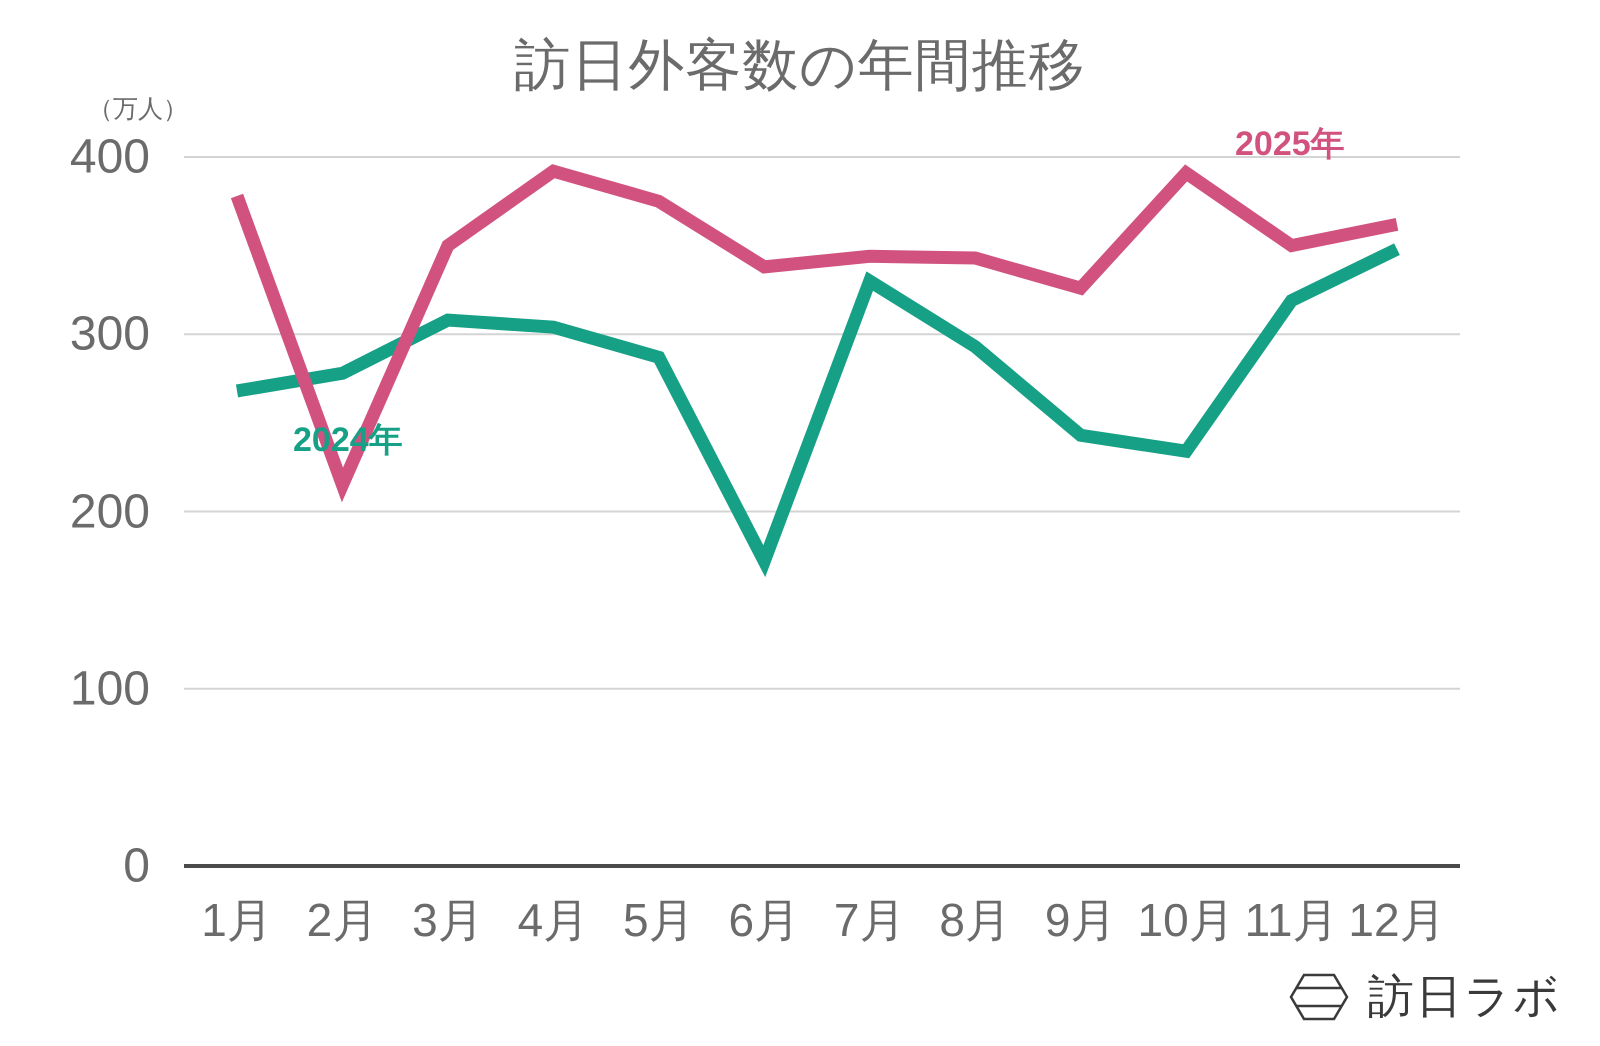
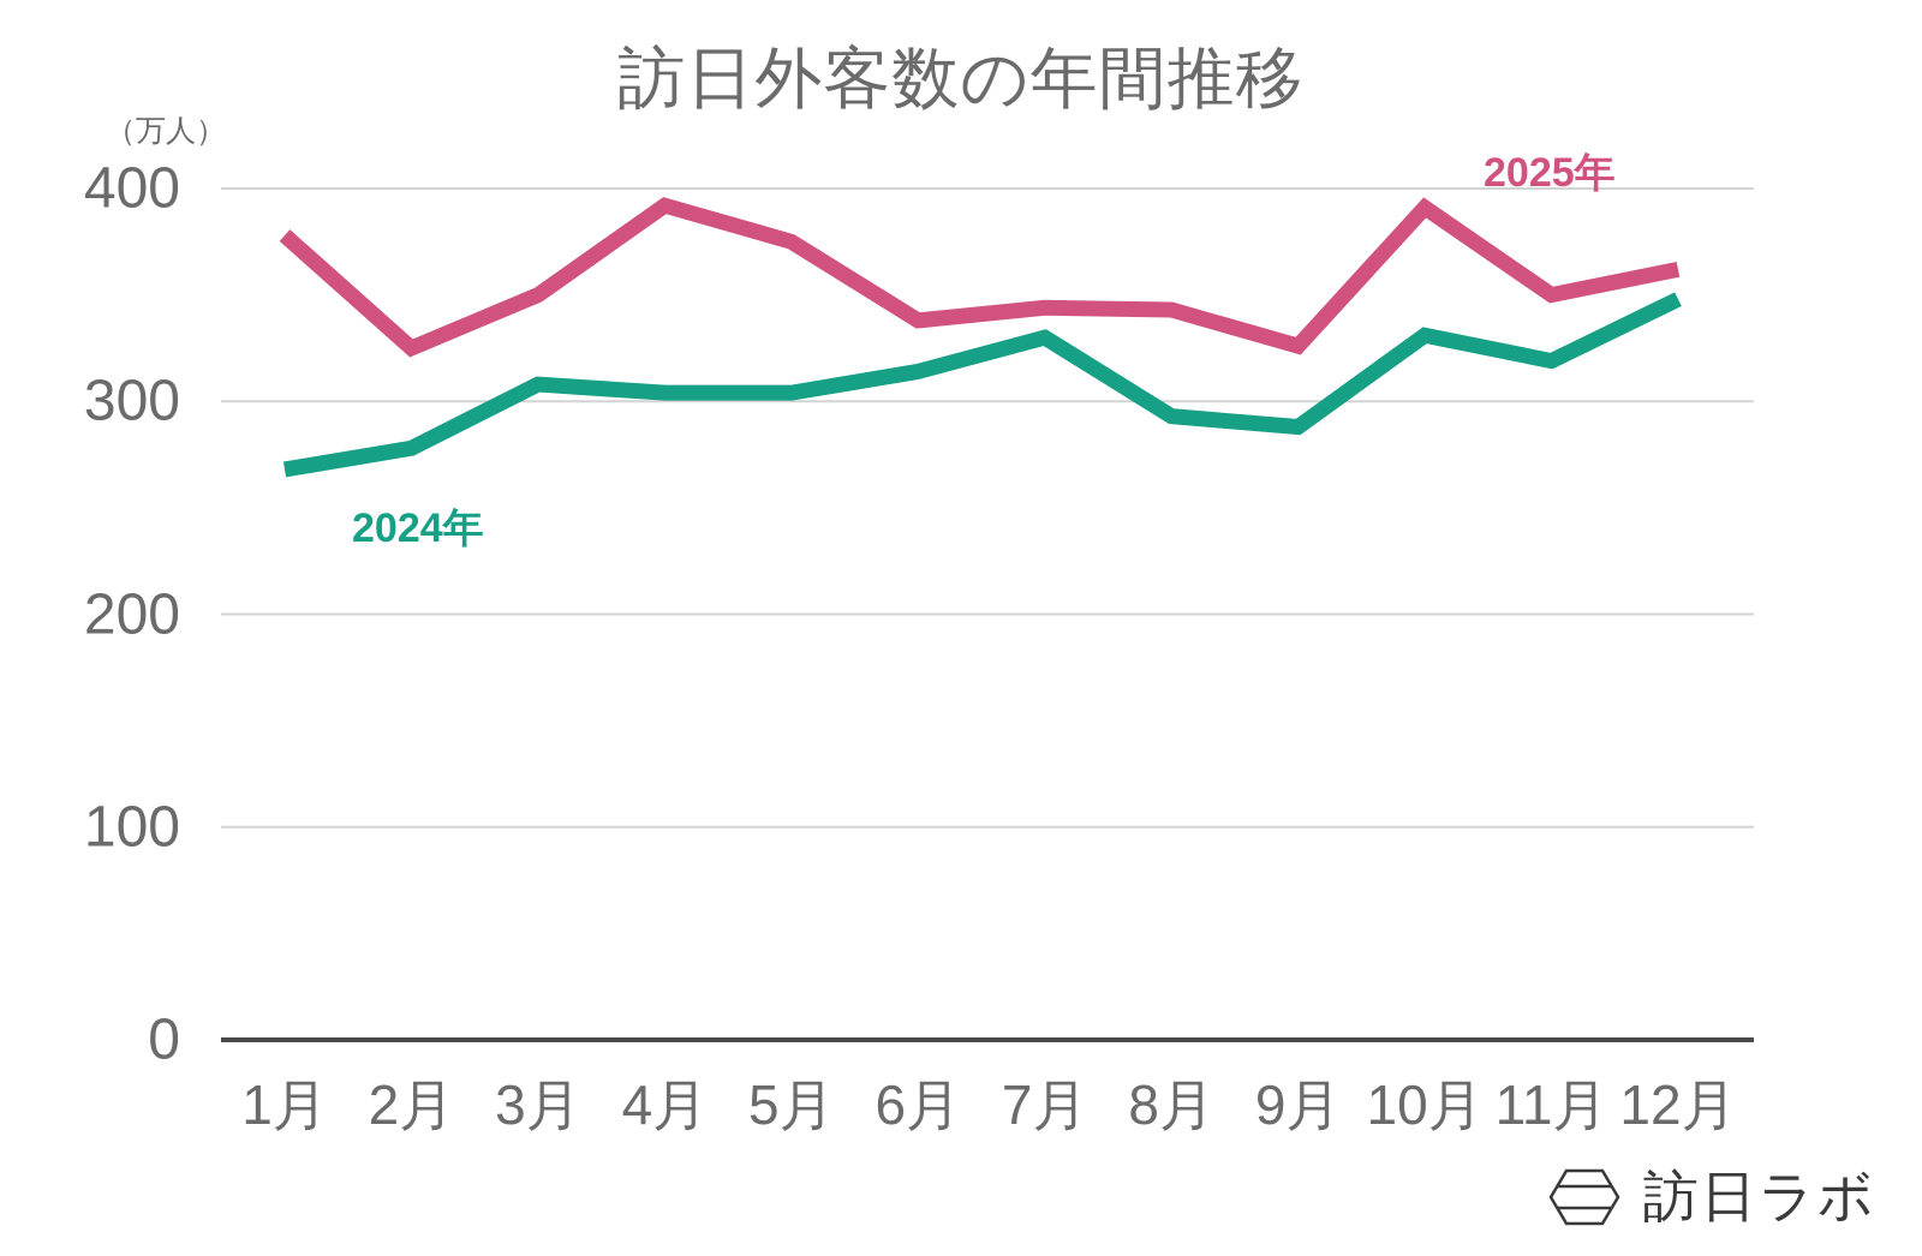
2025年/2月: 215 -> 325
2024年/5月: 287 -> 304
2024年/6月: 172 -> 314
2024年/9月: 243 -> 288
2024年/10月: 234 -> 331
